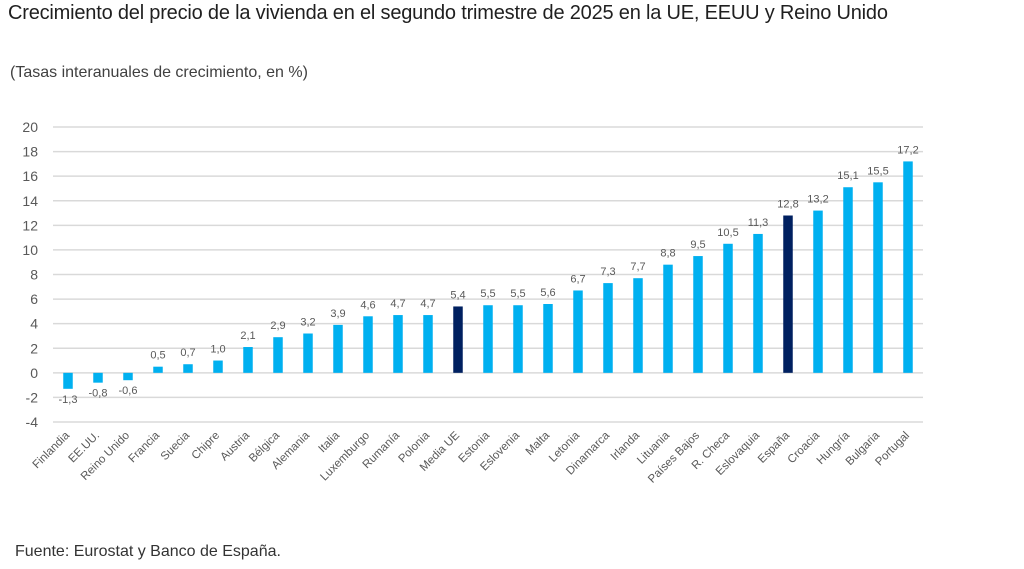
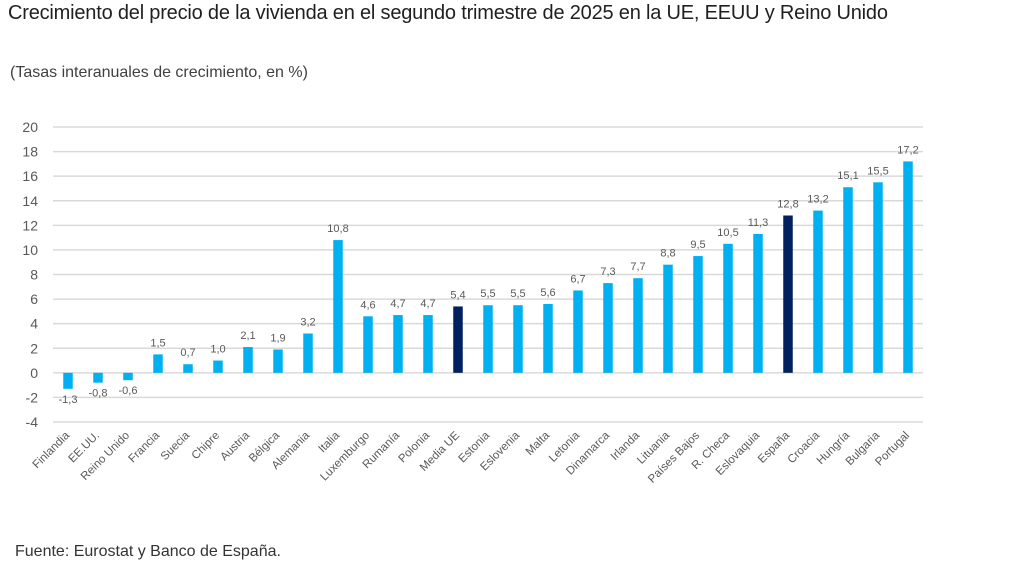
Francia: 0,5 -> 1,5
Bélgica: 2,9 -> 1,9
Italia: 3,9 -> 10,8
